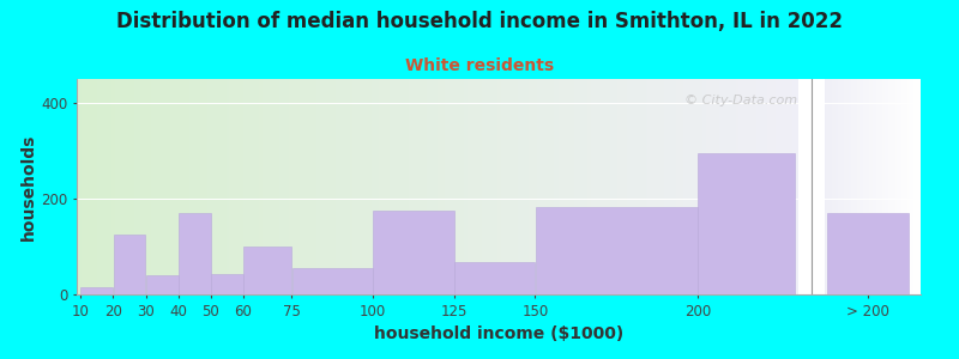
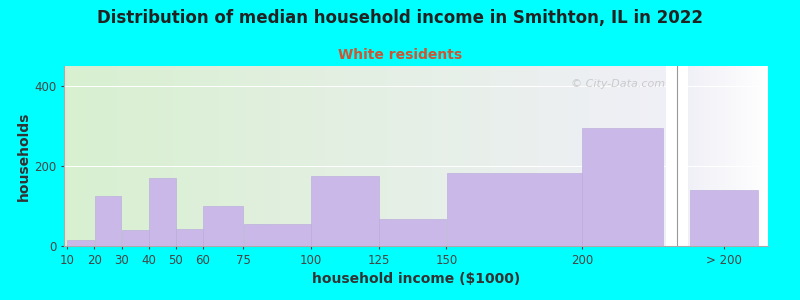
> 200: 170 -> 140
